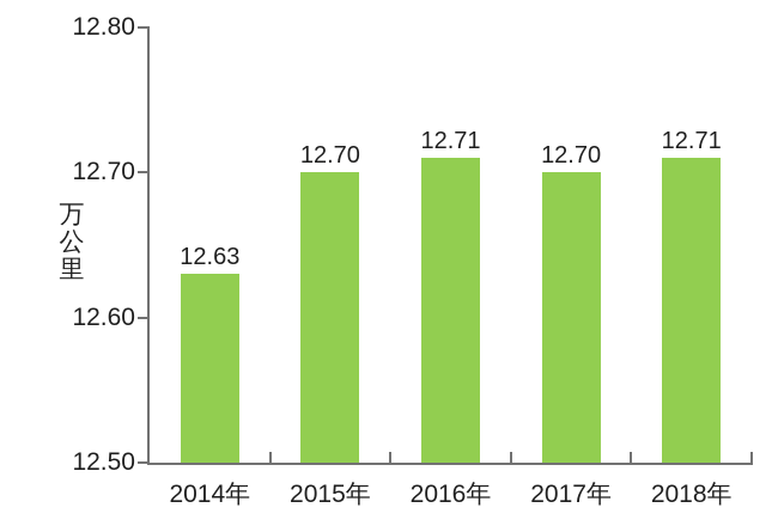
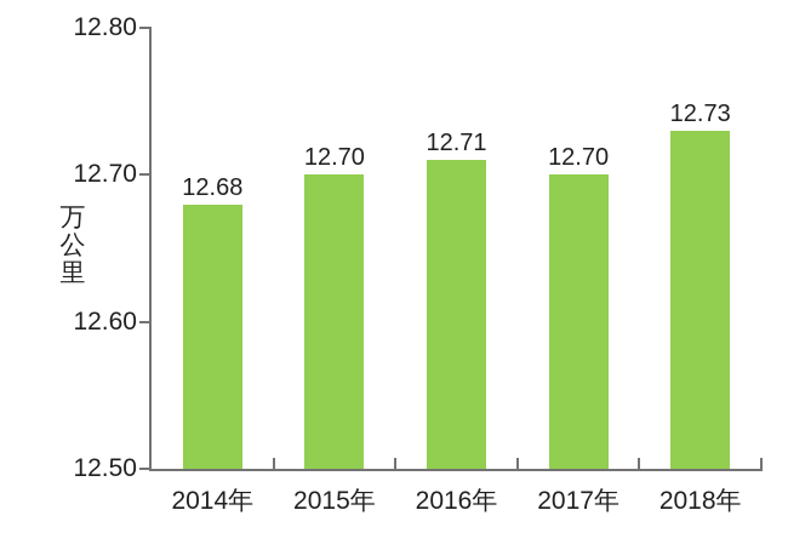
2014年: 12.63 -> 12.68
2018年: 12.71 -> 12.73
